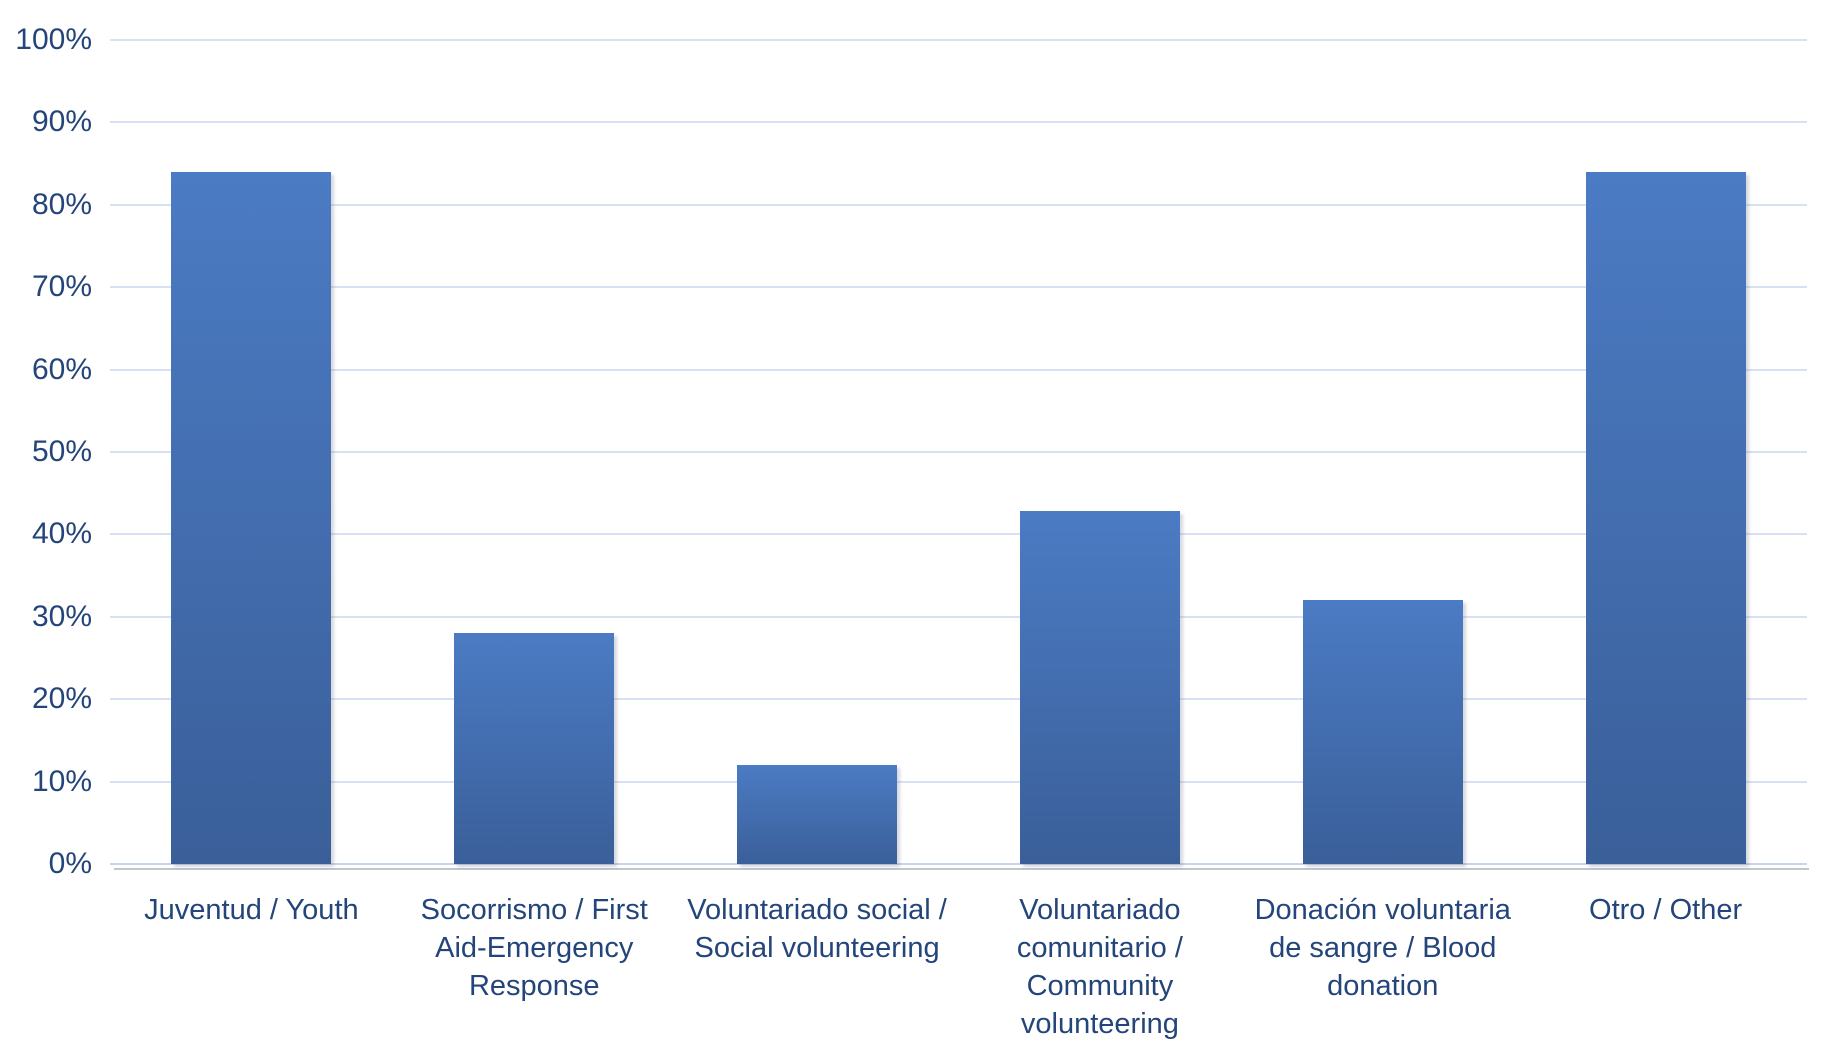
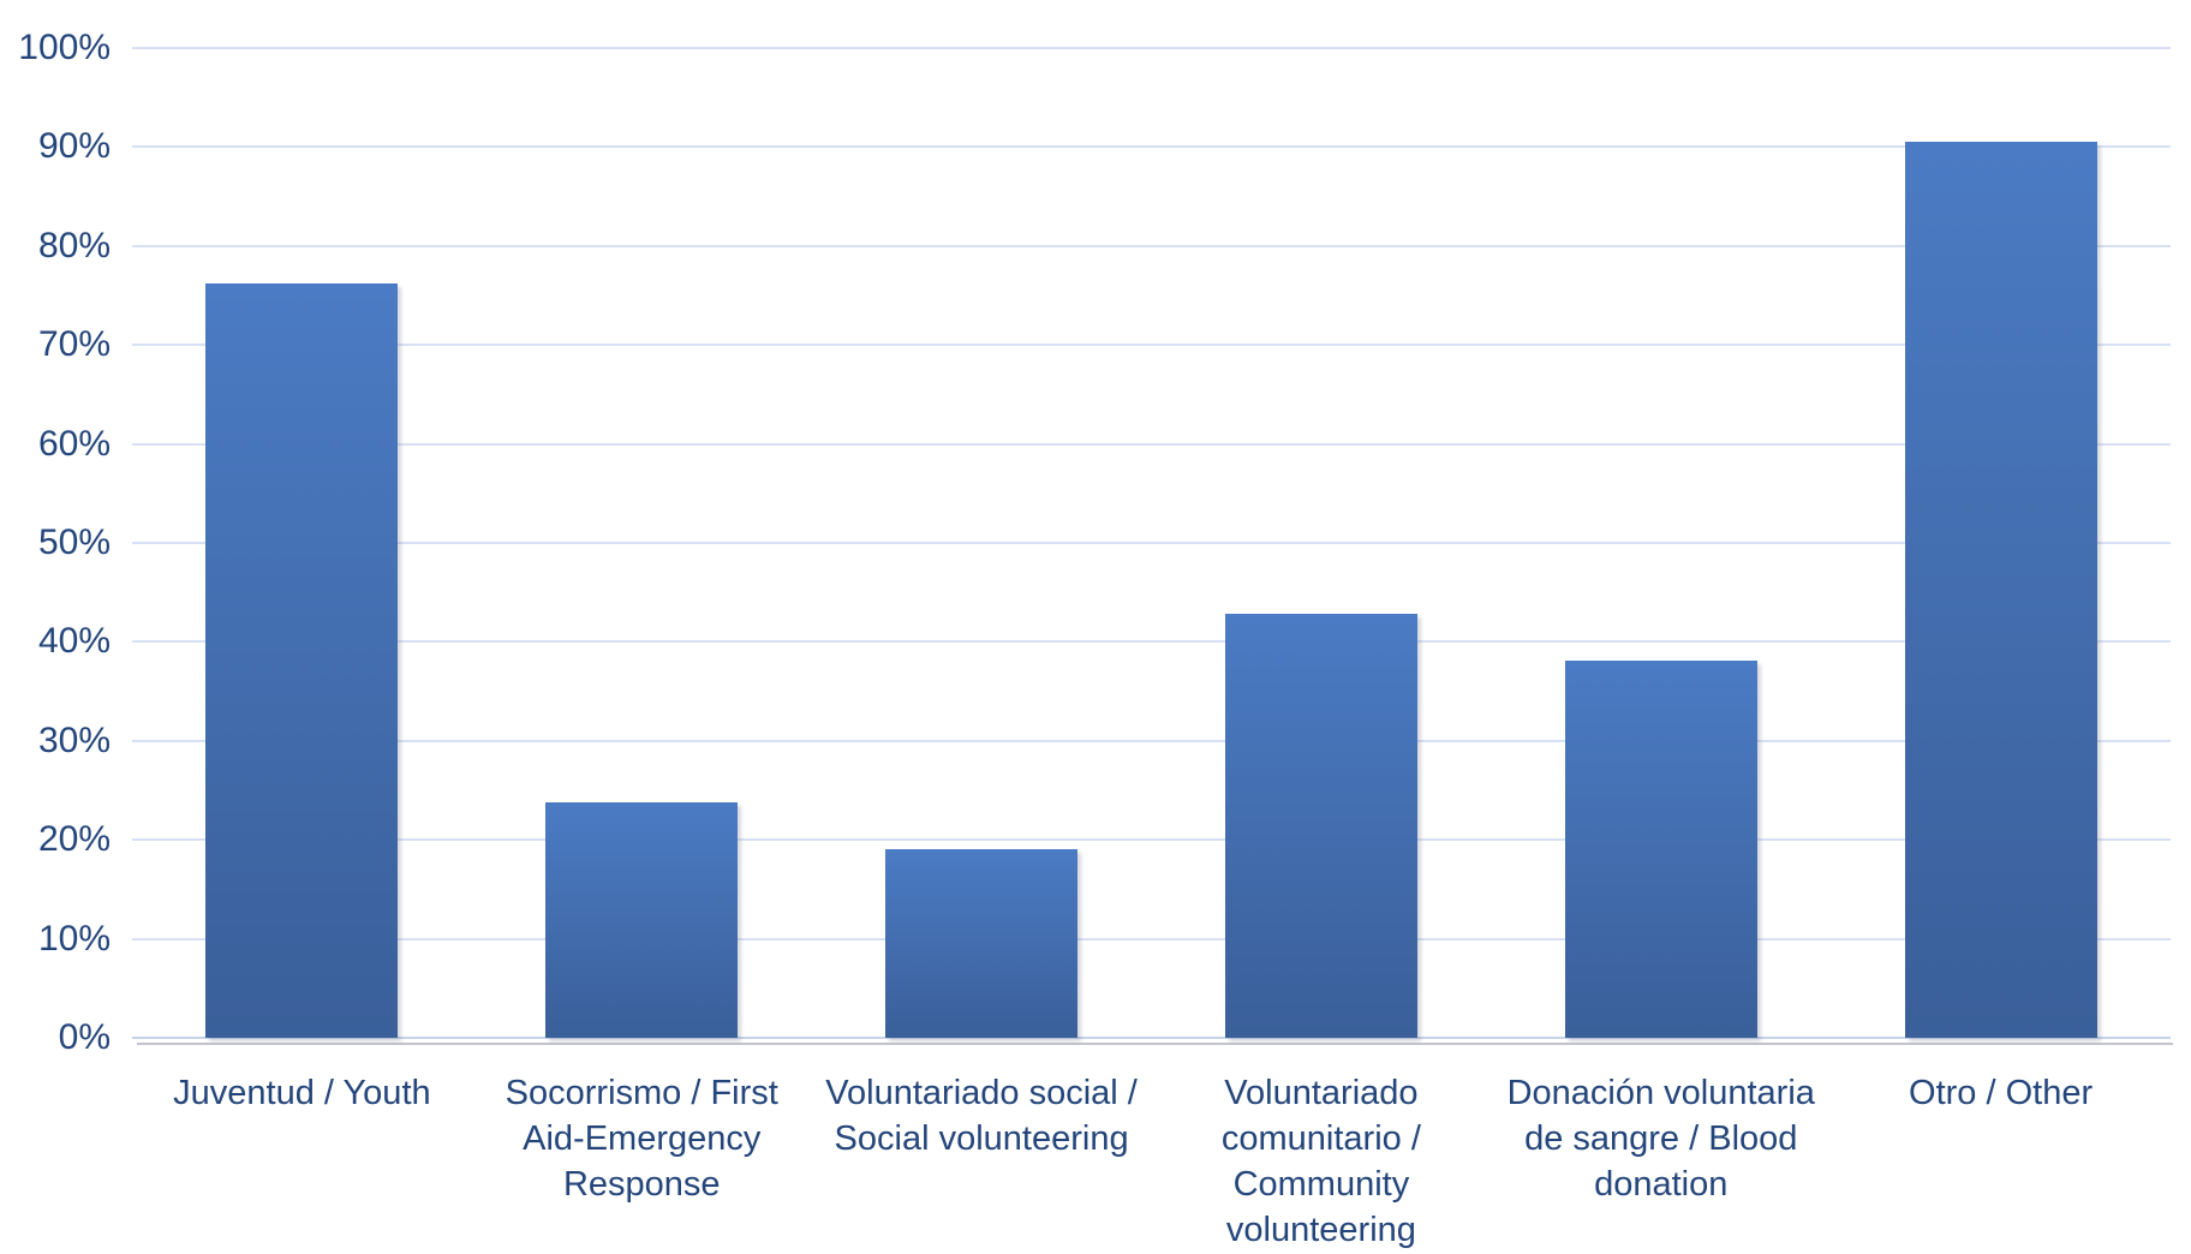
Juventud / Youth: 84% -> 76%
Socorrismo / First Aid-Emergency Response: 28% -> 24%
Voluntariado social / Social volunteering: 12% -> 19%
Donación voluntaria de sangre / Blood donation: 32% -> 38%
Otro / Other: 84% -> 90%
